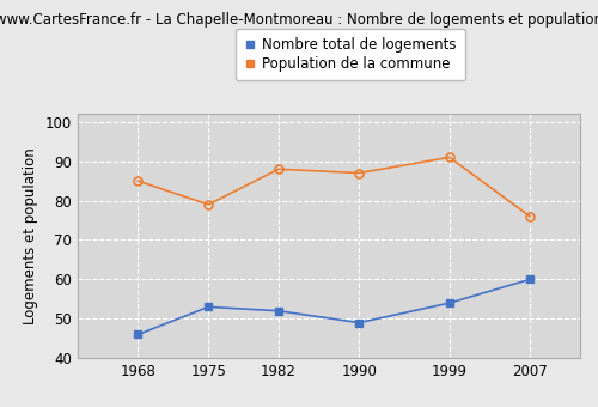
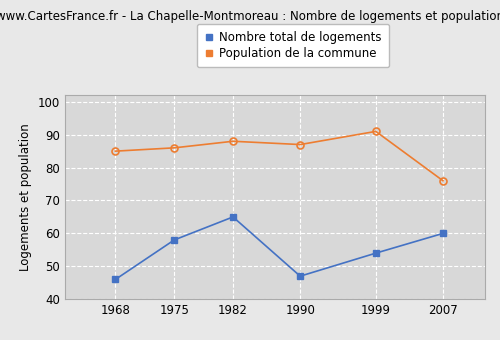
Nombre total de logements/1975: 53 -> 58
Population de la commune/1975: 79 -> 86
Nombre total de logements/1982: 52 -> 65
Nombre total de logements/1990: 49 -> 47
